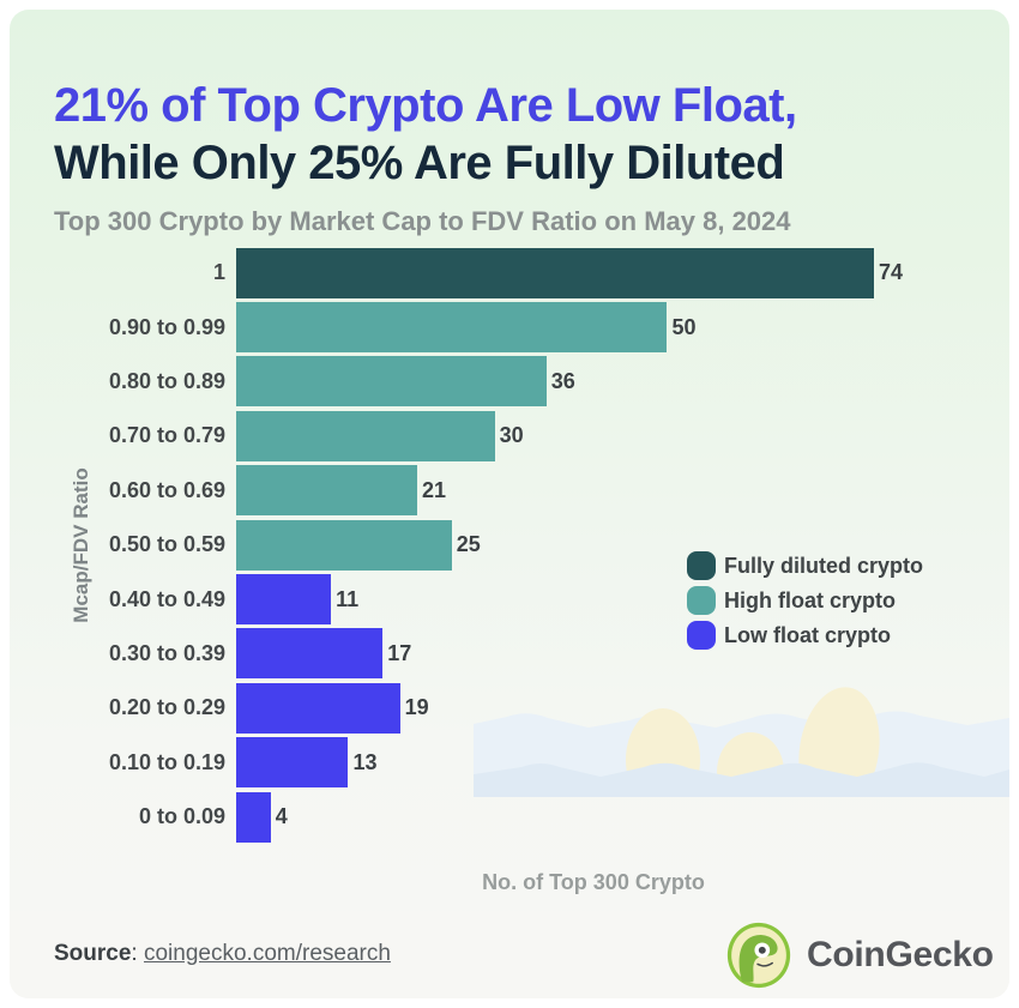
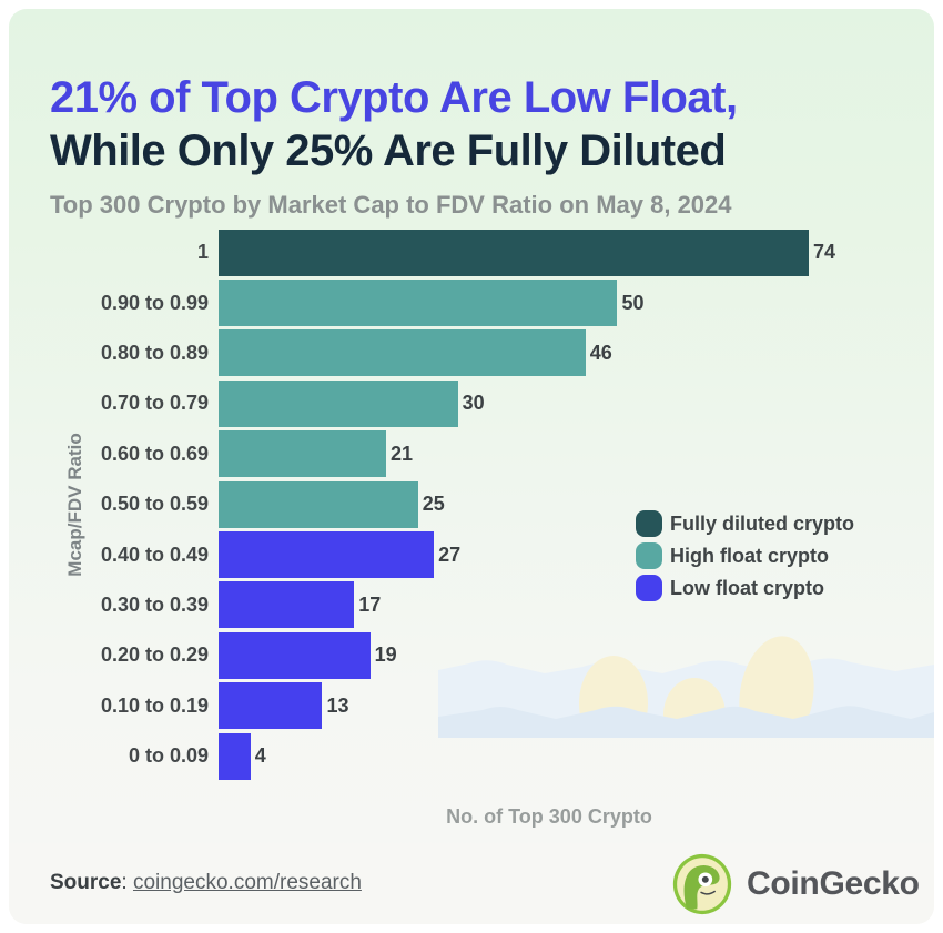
0.80 to 0.89: 36 -> 46
0.40 to 0.49: 11 -> 27
